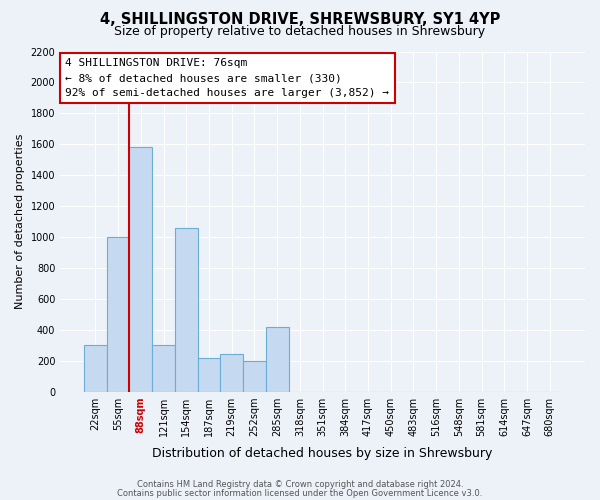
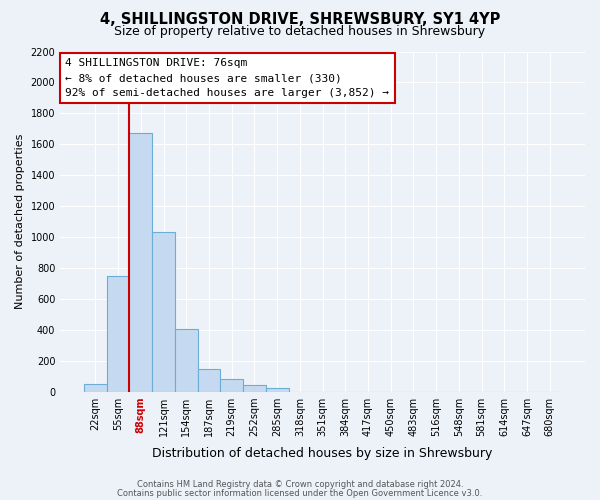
22sqm: 300 -> 50
55sqm: 1000 -> 740
88sqm: 1580 -> 1670
121sqm: 300 -> 1040
154sqm: 1060 -> 400
187sqm: 220 -> 140
219sqm: 240 -> 80
252sqm: 200 -> 40
285sqm: 420 -> 20
